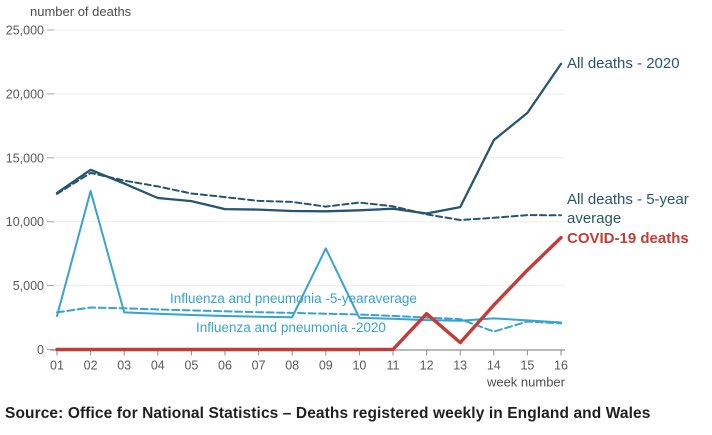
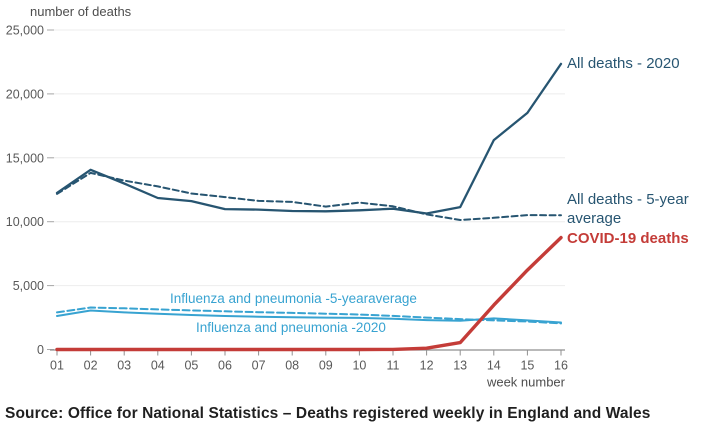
Influenza and pneumonia -2020/02: 12400 -> 3000
Influenza and pneumonia -2020/09: 7900 -> 2500
COVID-19 deaths/12: 2800 -> 100
Influenza and pneumonia -5-yearaverage/14: 1400 -> 2300
